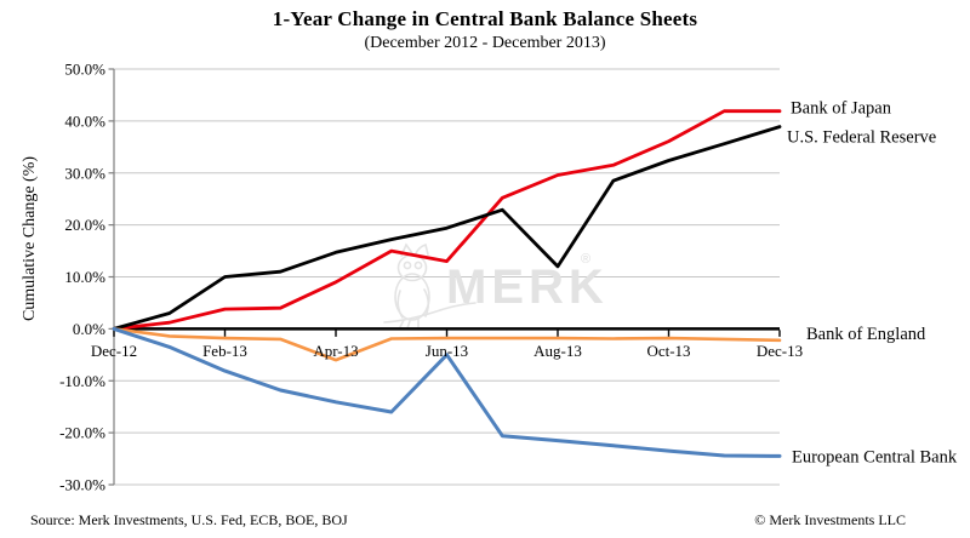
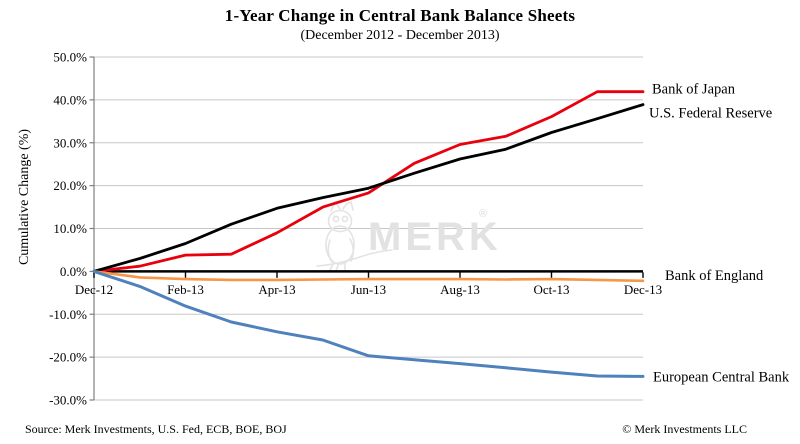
U.S. Federal Reserve/Feb-13: 10% -> 6%
Bank of England/Apr-13: -6% -> -2%
Bank of Japan/Jun-13: 13% -> 18%
European Central Bank/Jun-13: -5% -> -20%
U.S. Federal Reserve/Aug-13: 12% -> 26%
